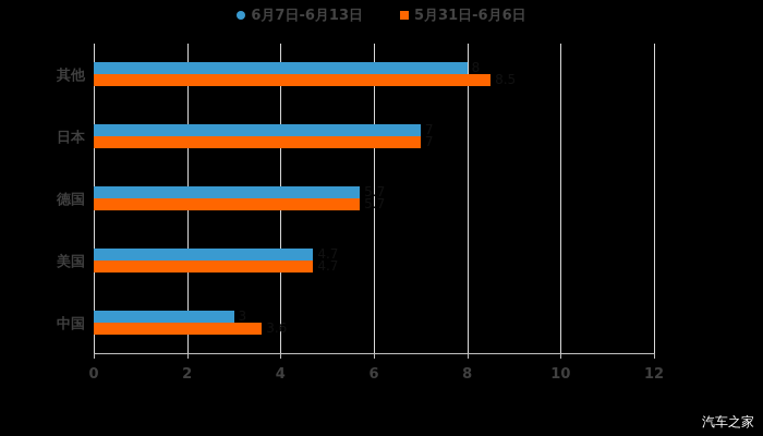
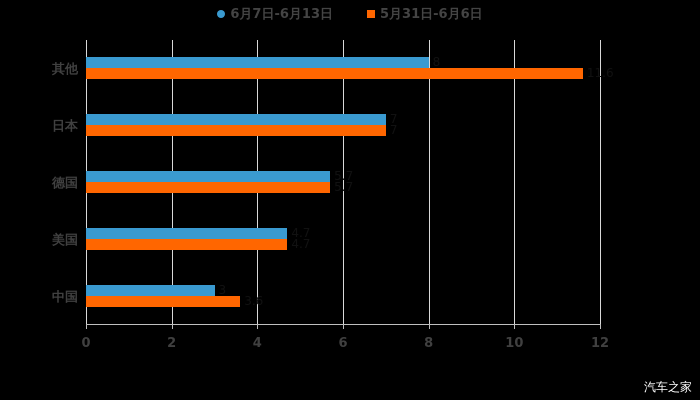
5月31日-6月6日/其他: 8.5 -> 11.6
